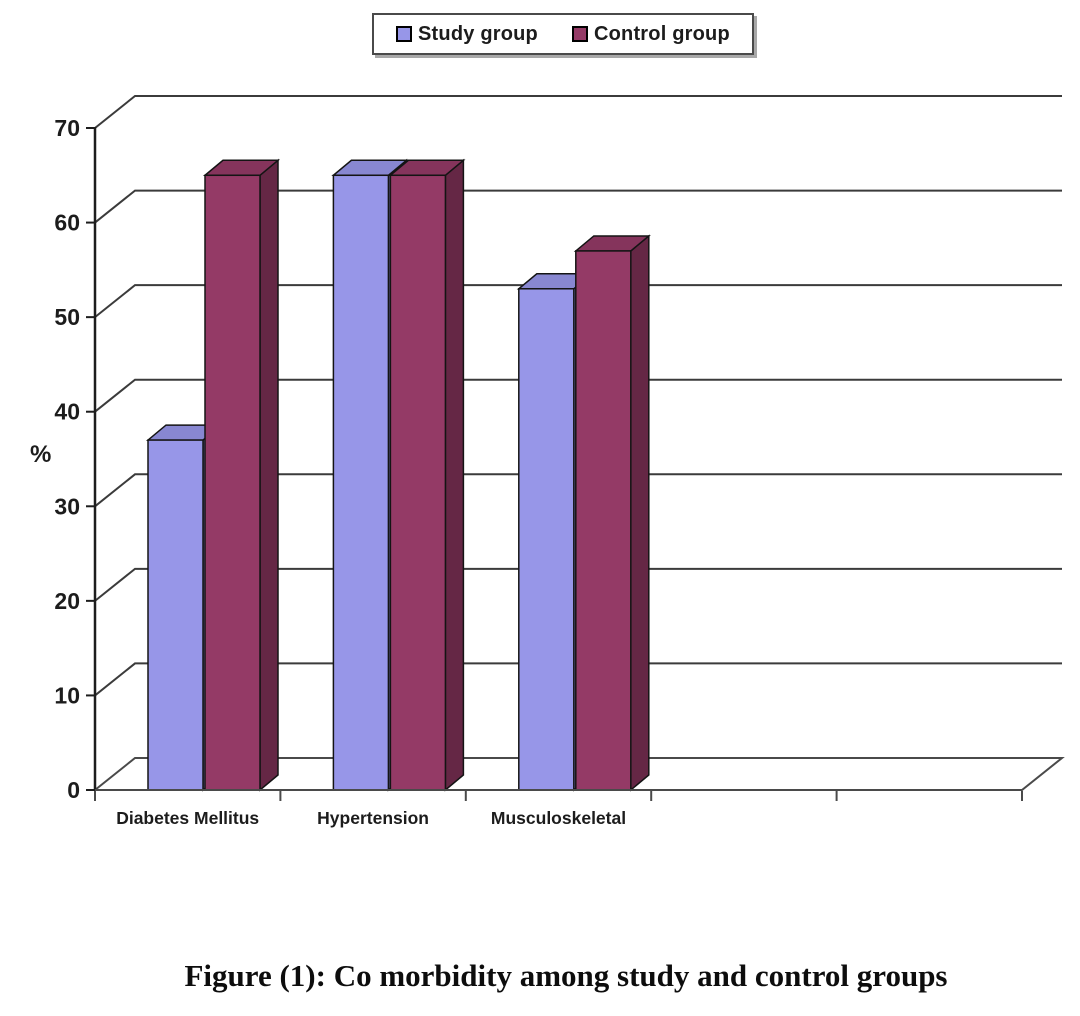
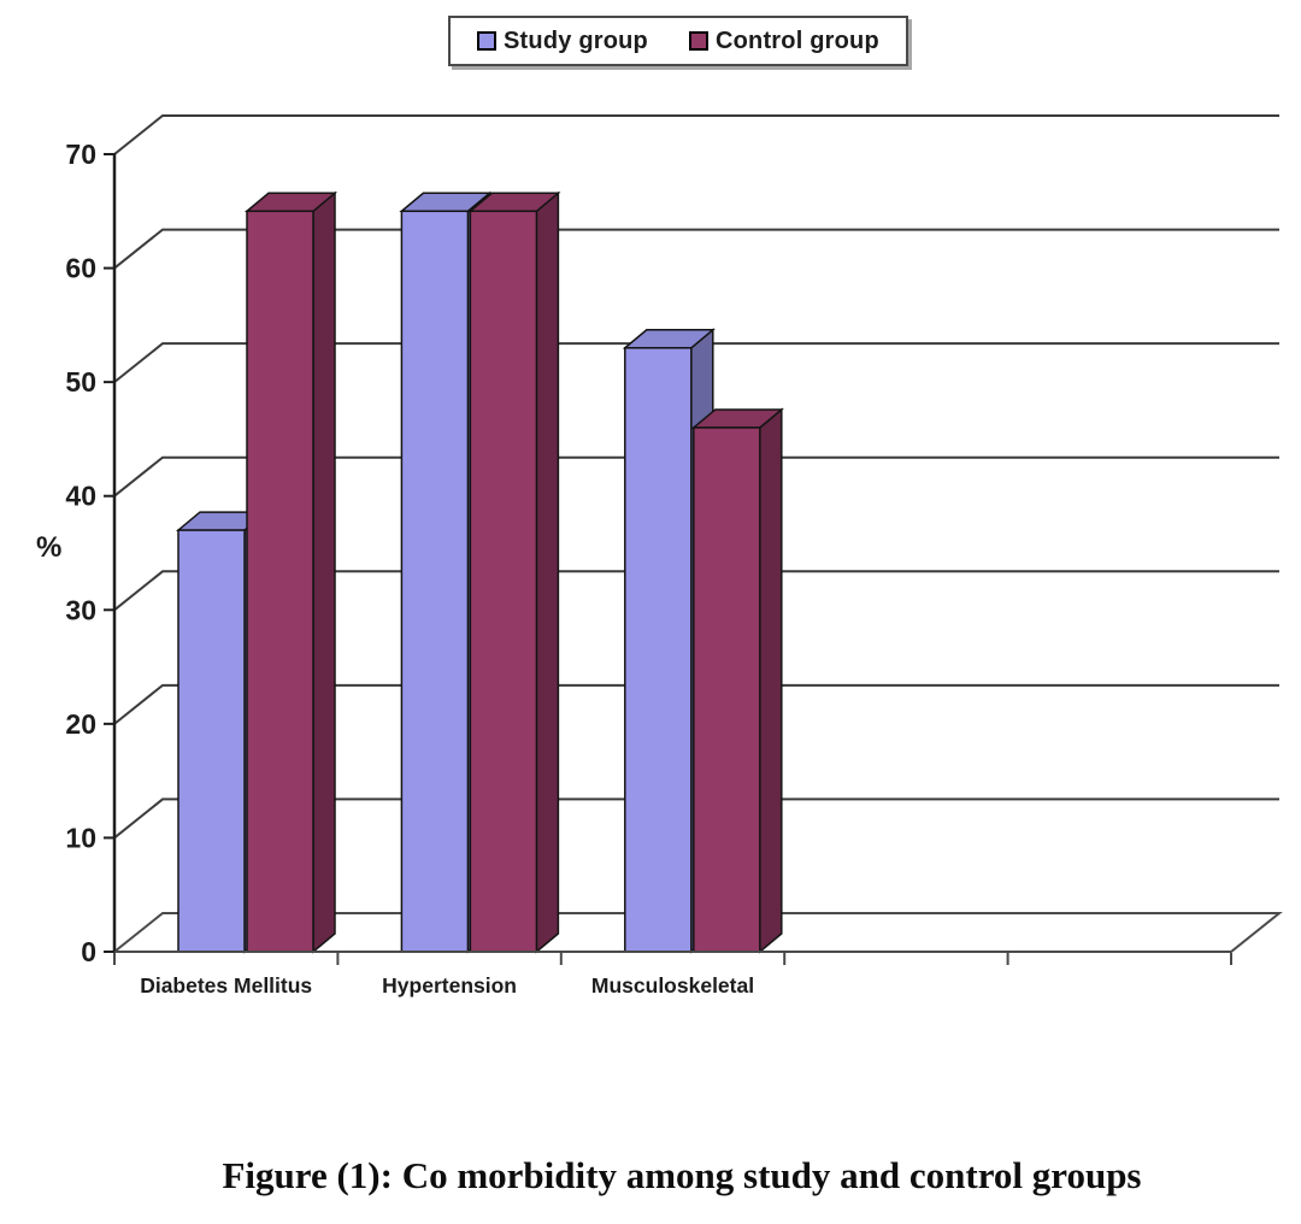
Control group/Musculoskeletal: 57 -> 46
